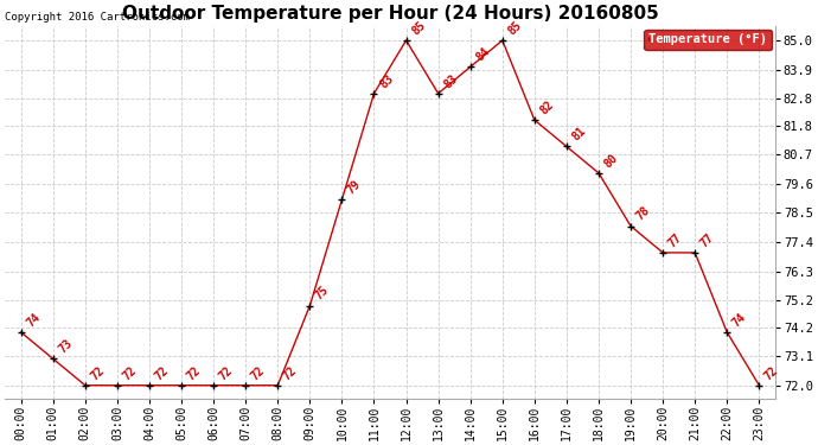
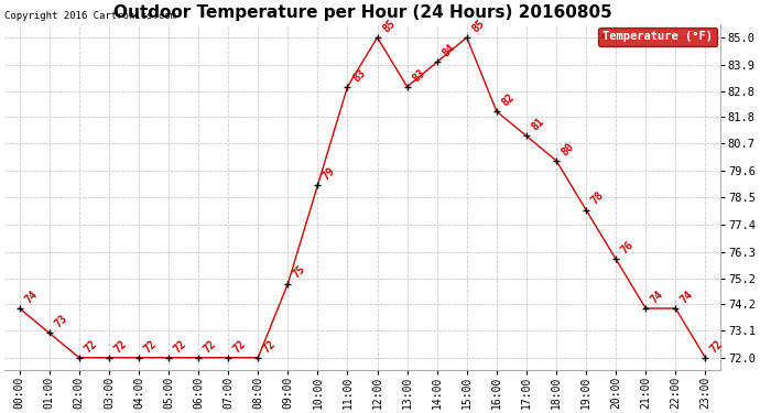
20:00: 77 -> 76
21:00: 77 -> 74
